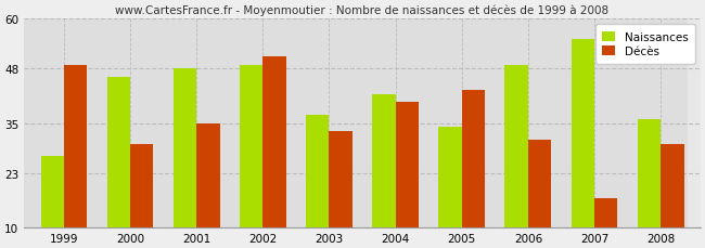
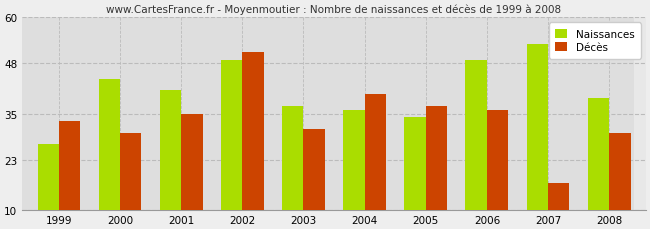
Décès/1999: 49 -> 33
Naissances/2000: 46 -> 44
Naissances/2001: 48 -> 41
Décès/2003: 33 -> 31
Naissances/2004: 42 -> 36
Décès/2005: 43 -> 37
Décès/2006: 31 -> 36
Naissances/2007: 55 -> 53
Naissances/2008: 36 -> 39
